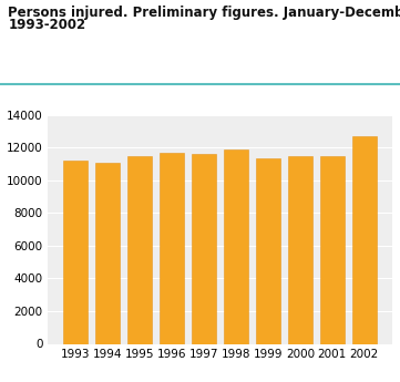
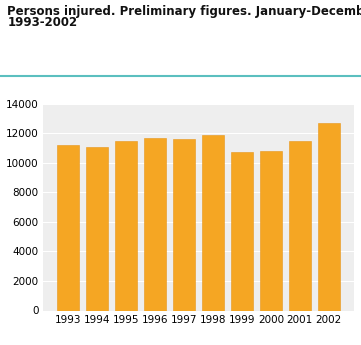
1999: 11300 -> 10700
2000: 11400 -> 10800
